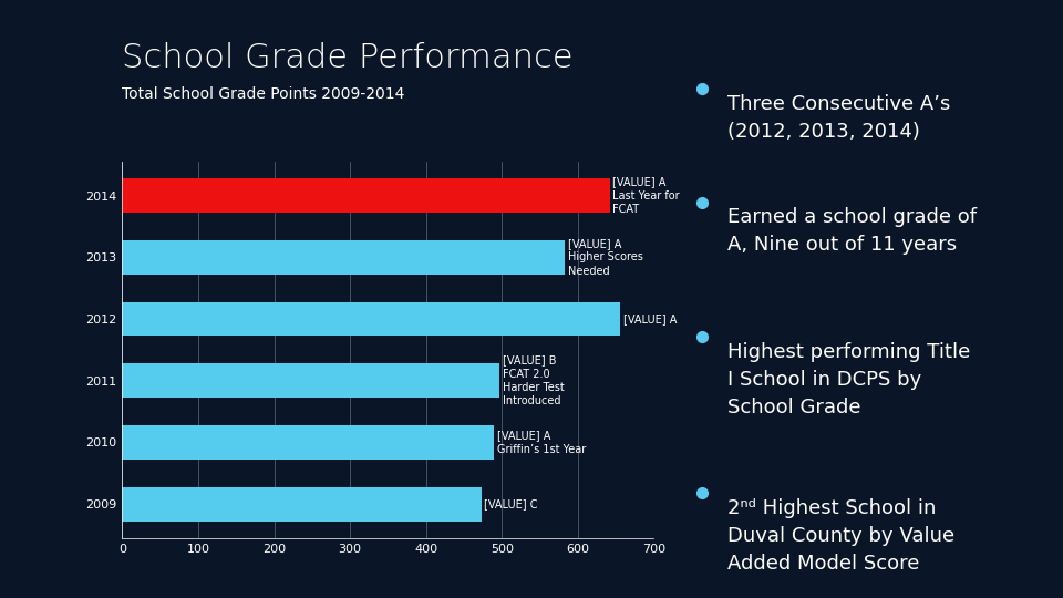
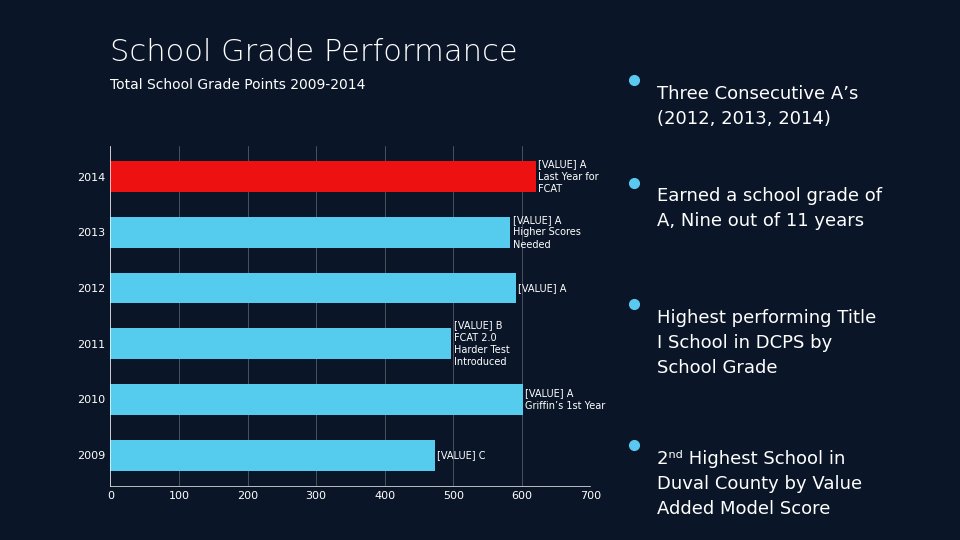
2014: 642 -> 620
2012: 656 -> 591
2010: 490 -> 601
